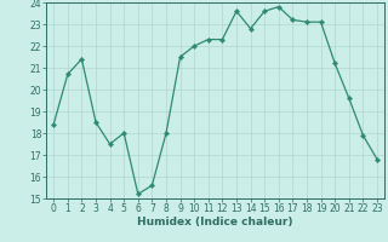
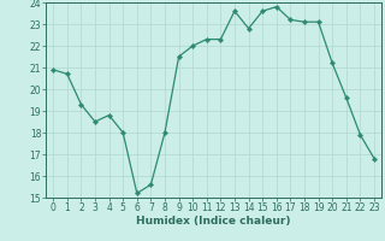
0: 18.4 -> 20.9
2: 21.4 -> 19.3
4: 17.5 -> 18.8
